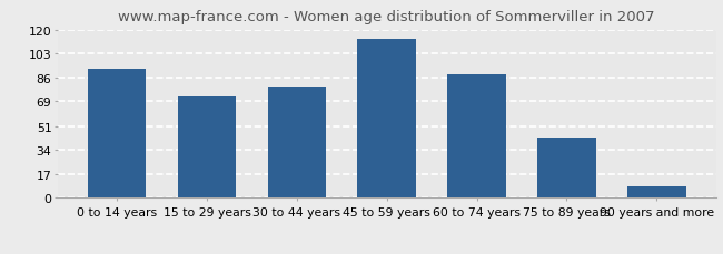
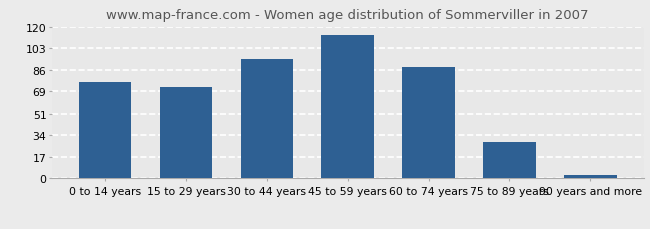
0 to 14 years: 92 -> 76
30 to 44 years: 79 -> 94
75 to 89 years: 43 -> 29
90 years and more: 8 -> 3
